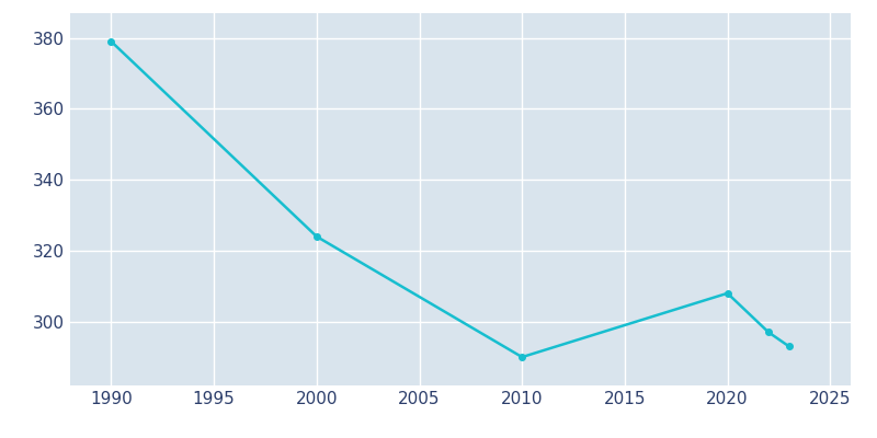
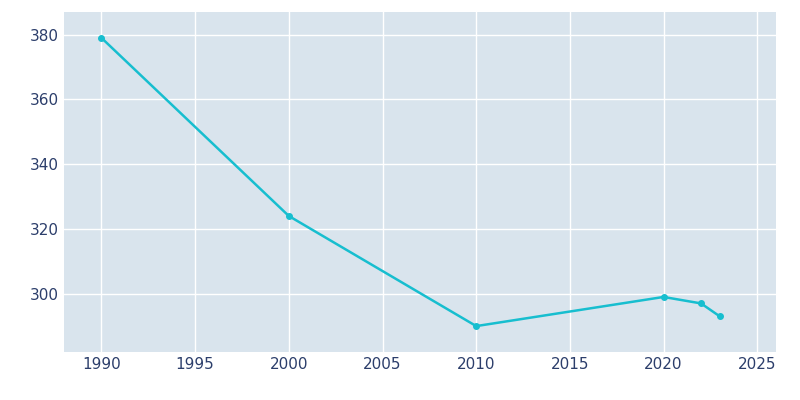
2020: 308 -> 299
